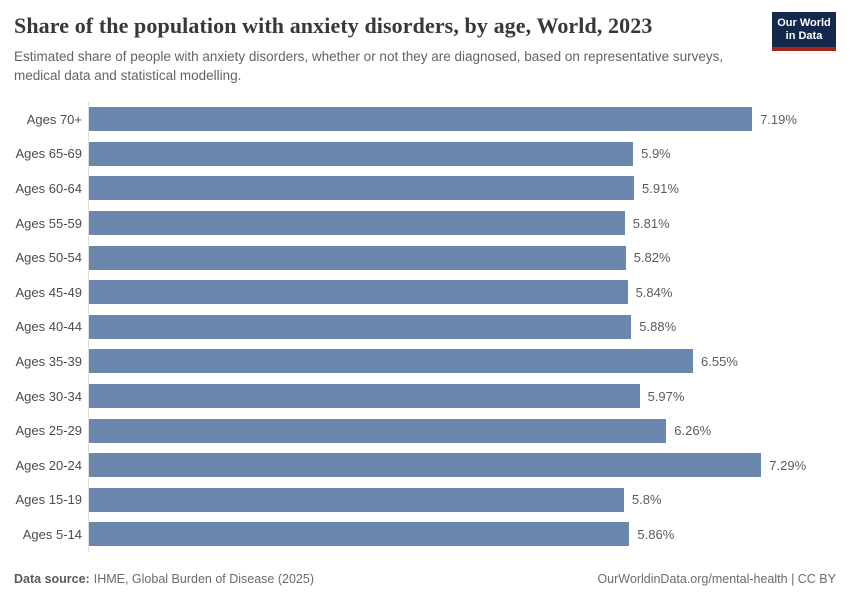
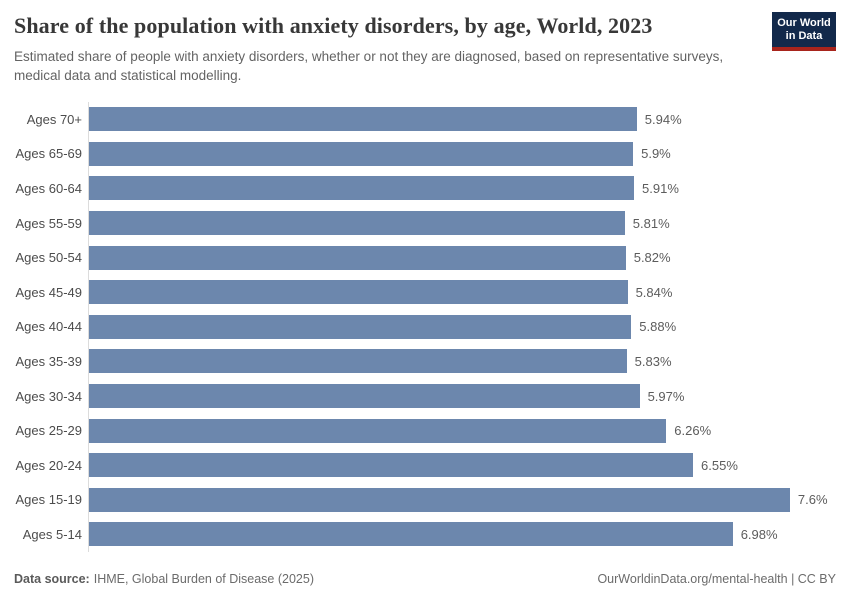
Ages 70+: 7.19% -> 5.94%
Ages 35-39: 6.55% -> 5.83%
Ages 20-24: 7.29% -> 6.55%
Ages 15-19: 5.8% -> 7.6%
Ages 5-14: 5.86% -> 6.98%
